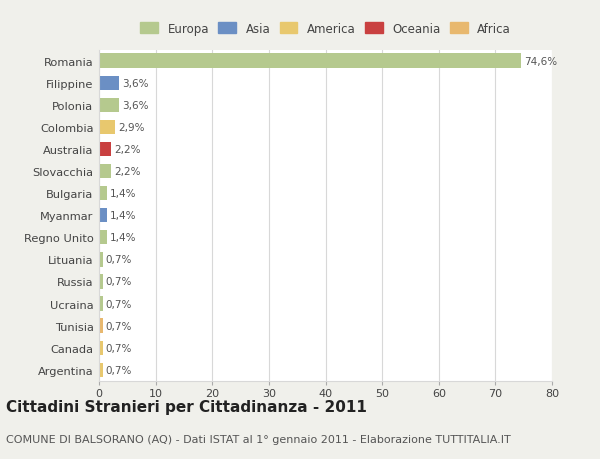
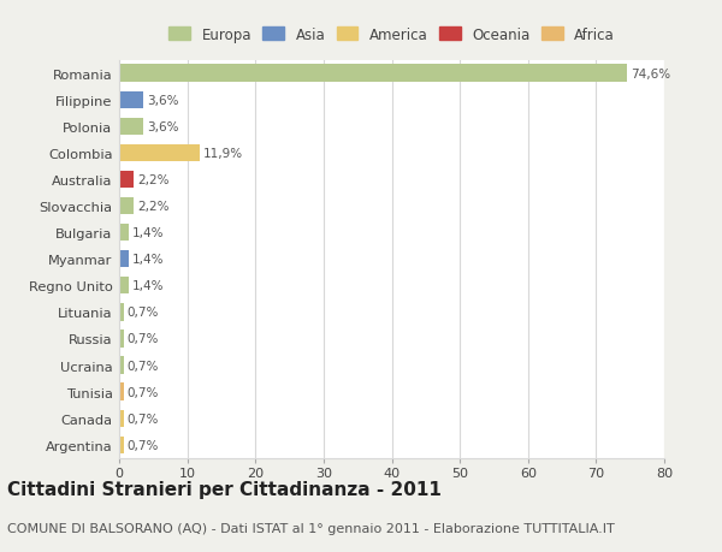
Colombia: 2,9% -> 11,9%
